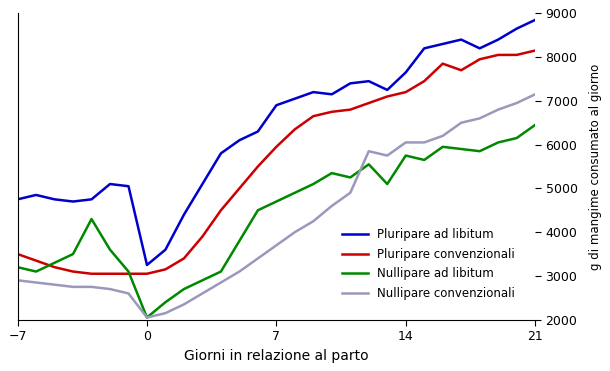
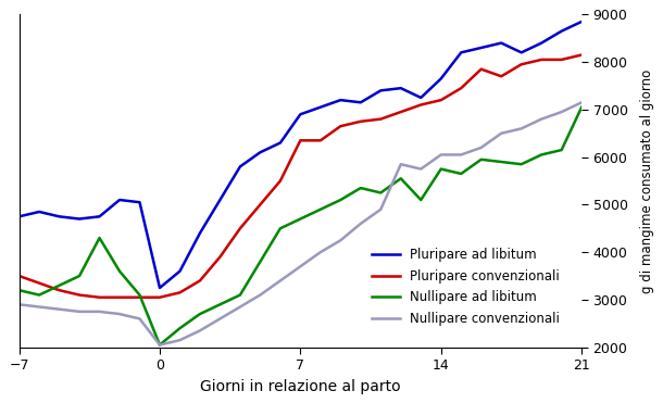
Pluripare convenzionali/7: 5950 -> 6350
Nullipare ad libitum/21: 6450 -> 7050
